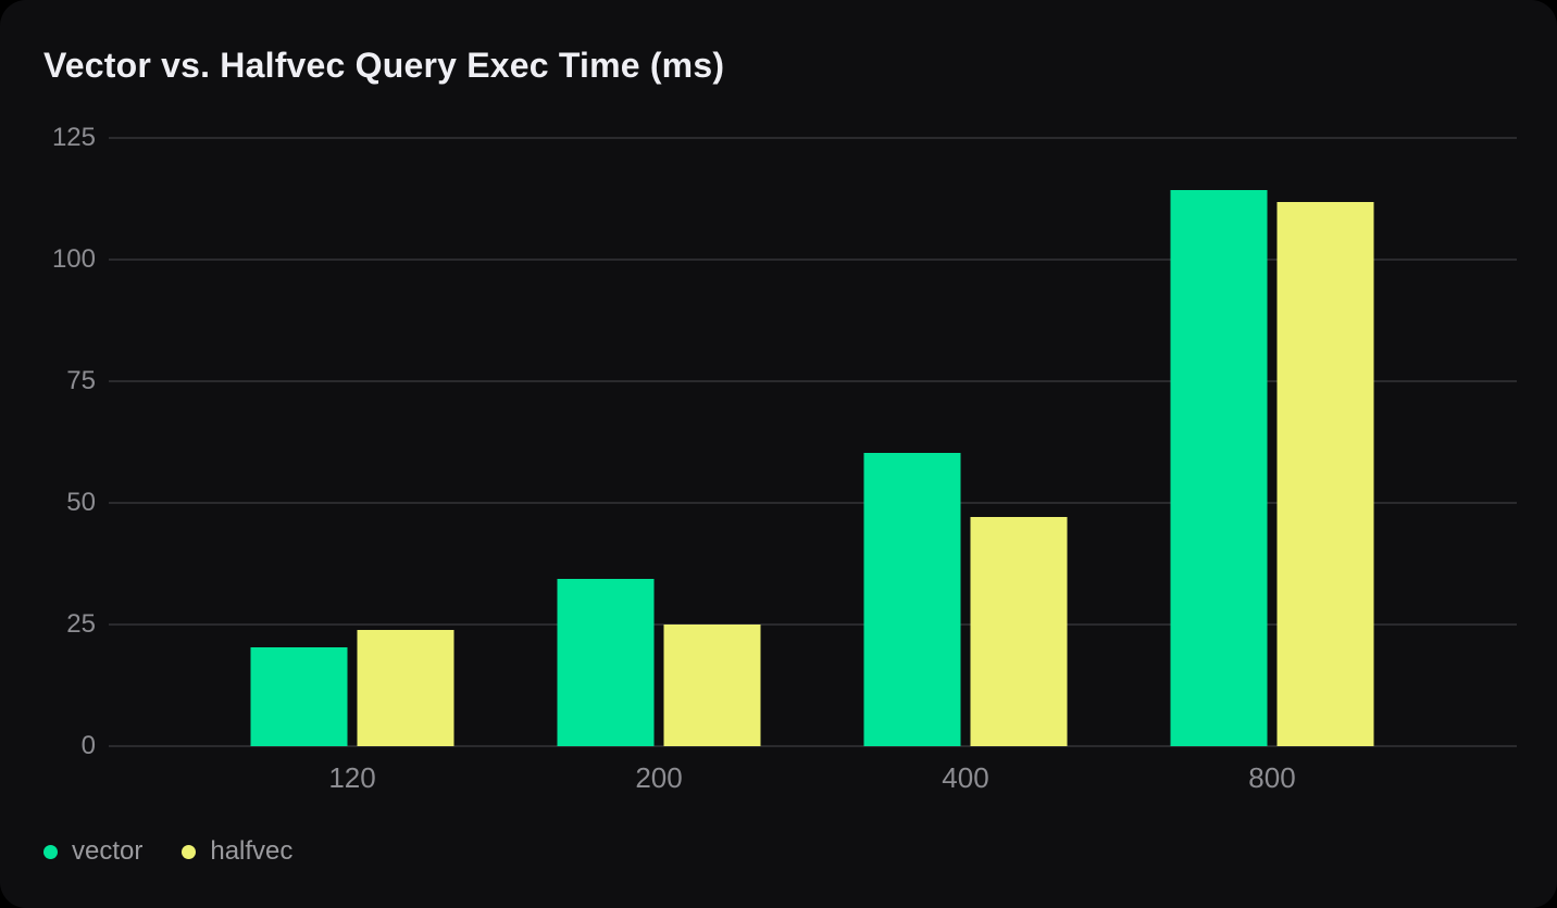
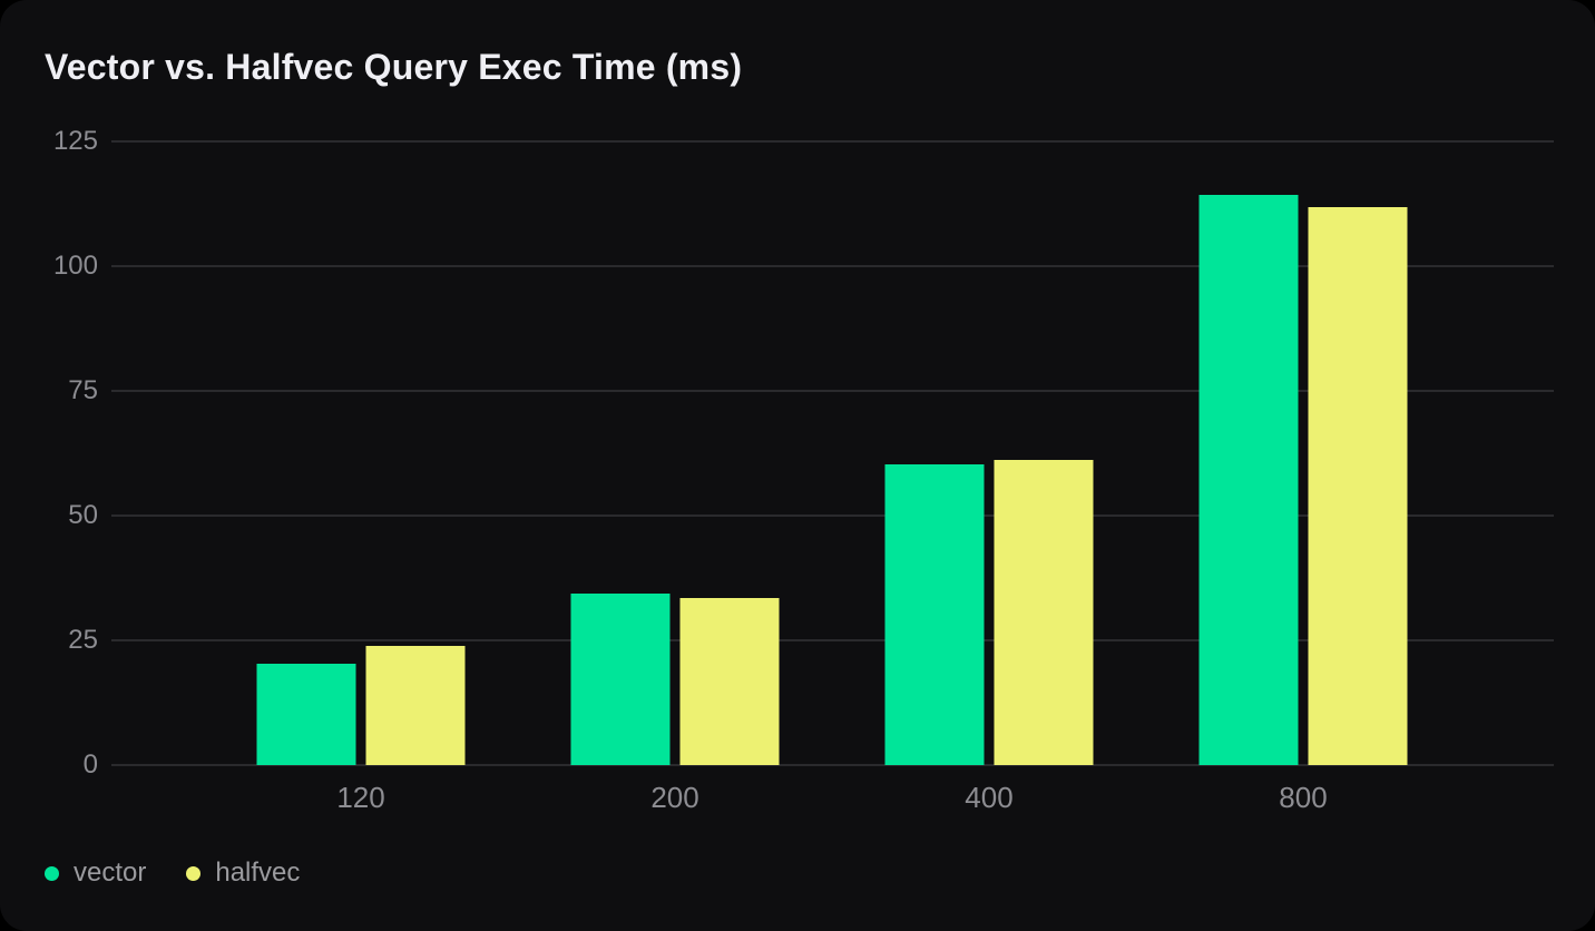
halfvec/200: 25 -> 33
halfvec/400: 47 -> 61
